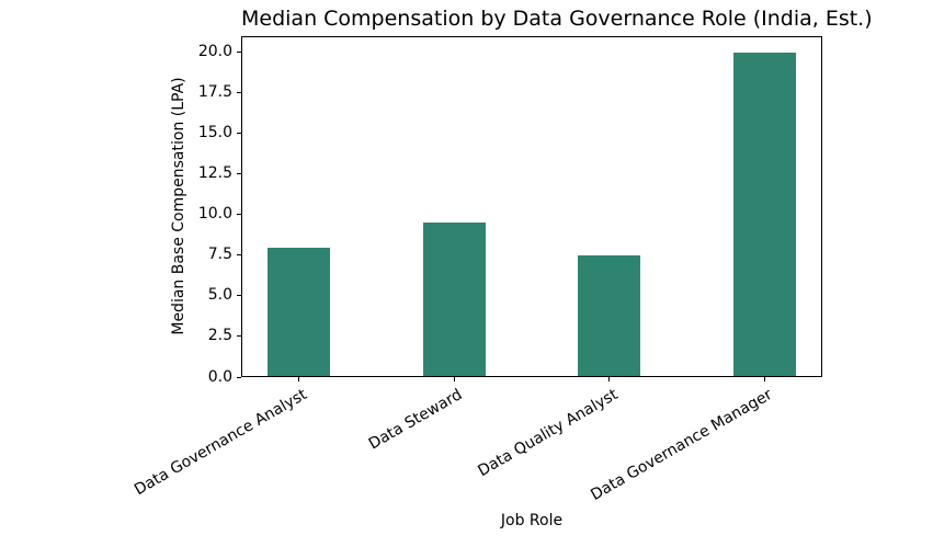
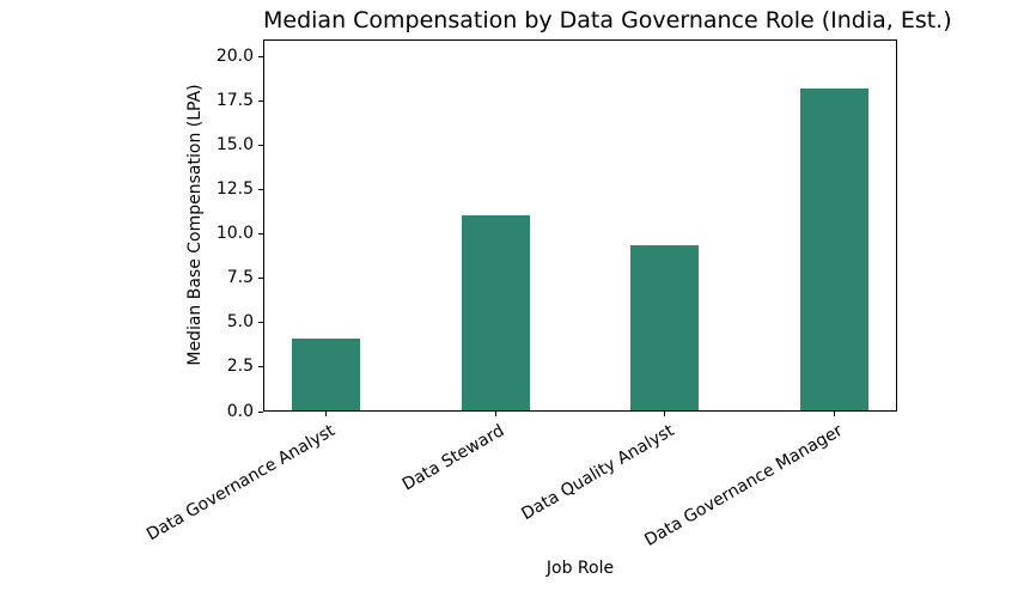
Data Governance Analyst: 8.0 -> 4.1
Data Steward: 9.5 -> 11.1
Data Quality Analyst: 7.5 -> 9.4
Data Governance Manager: 20.0 -> 18.2
